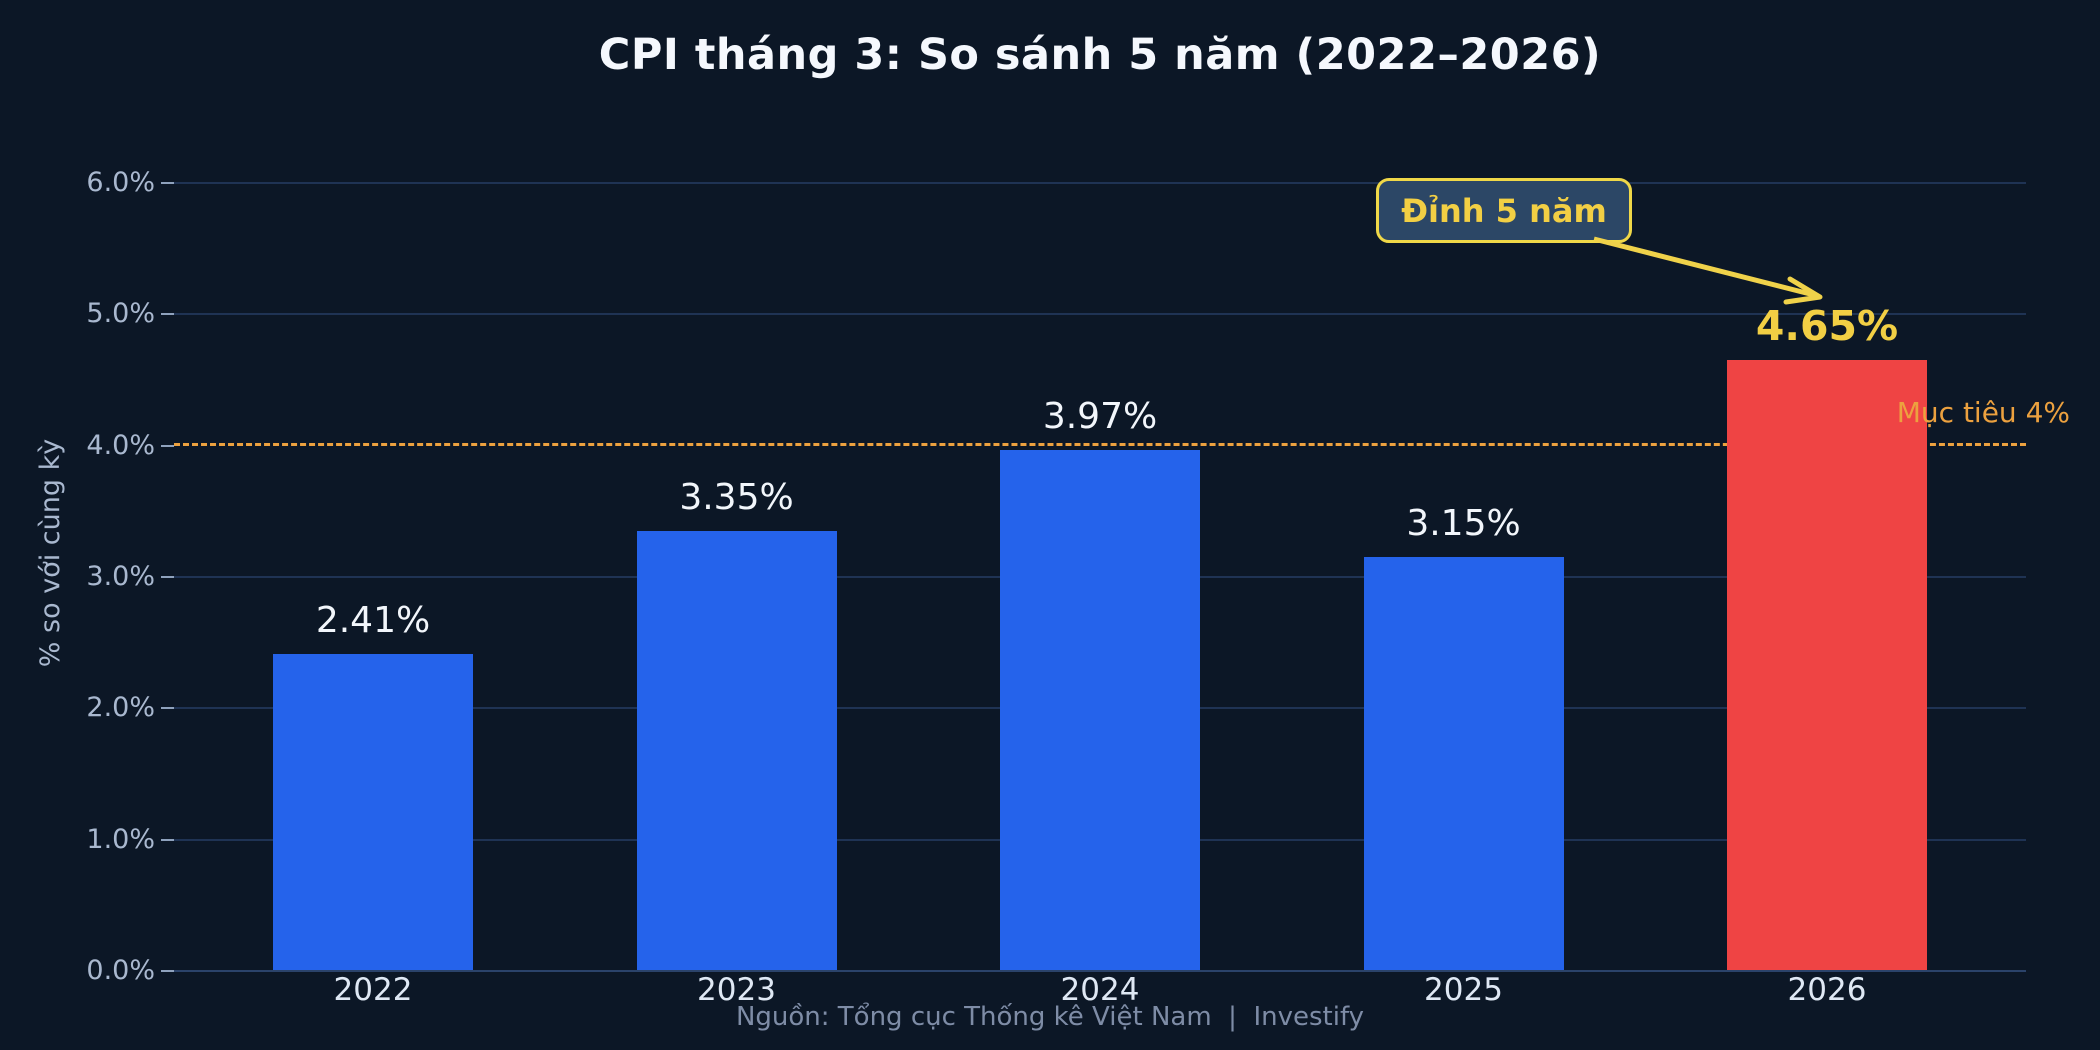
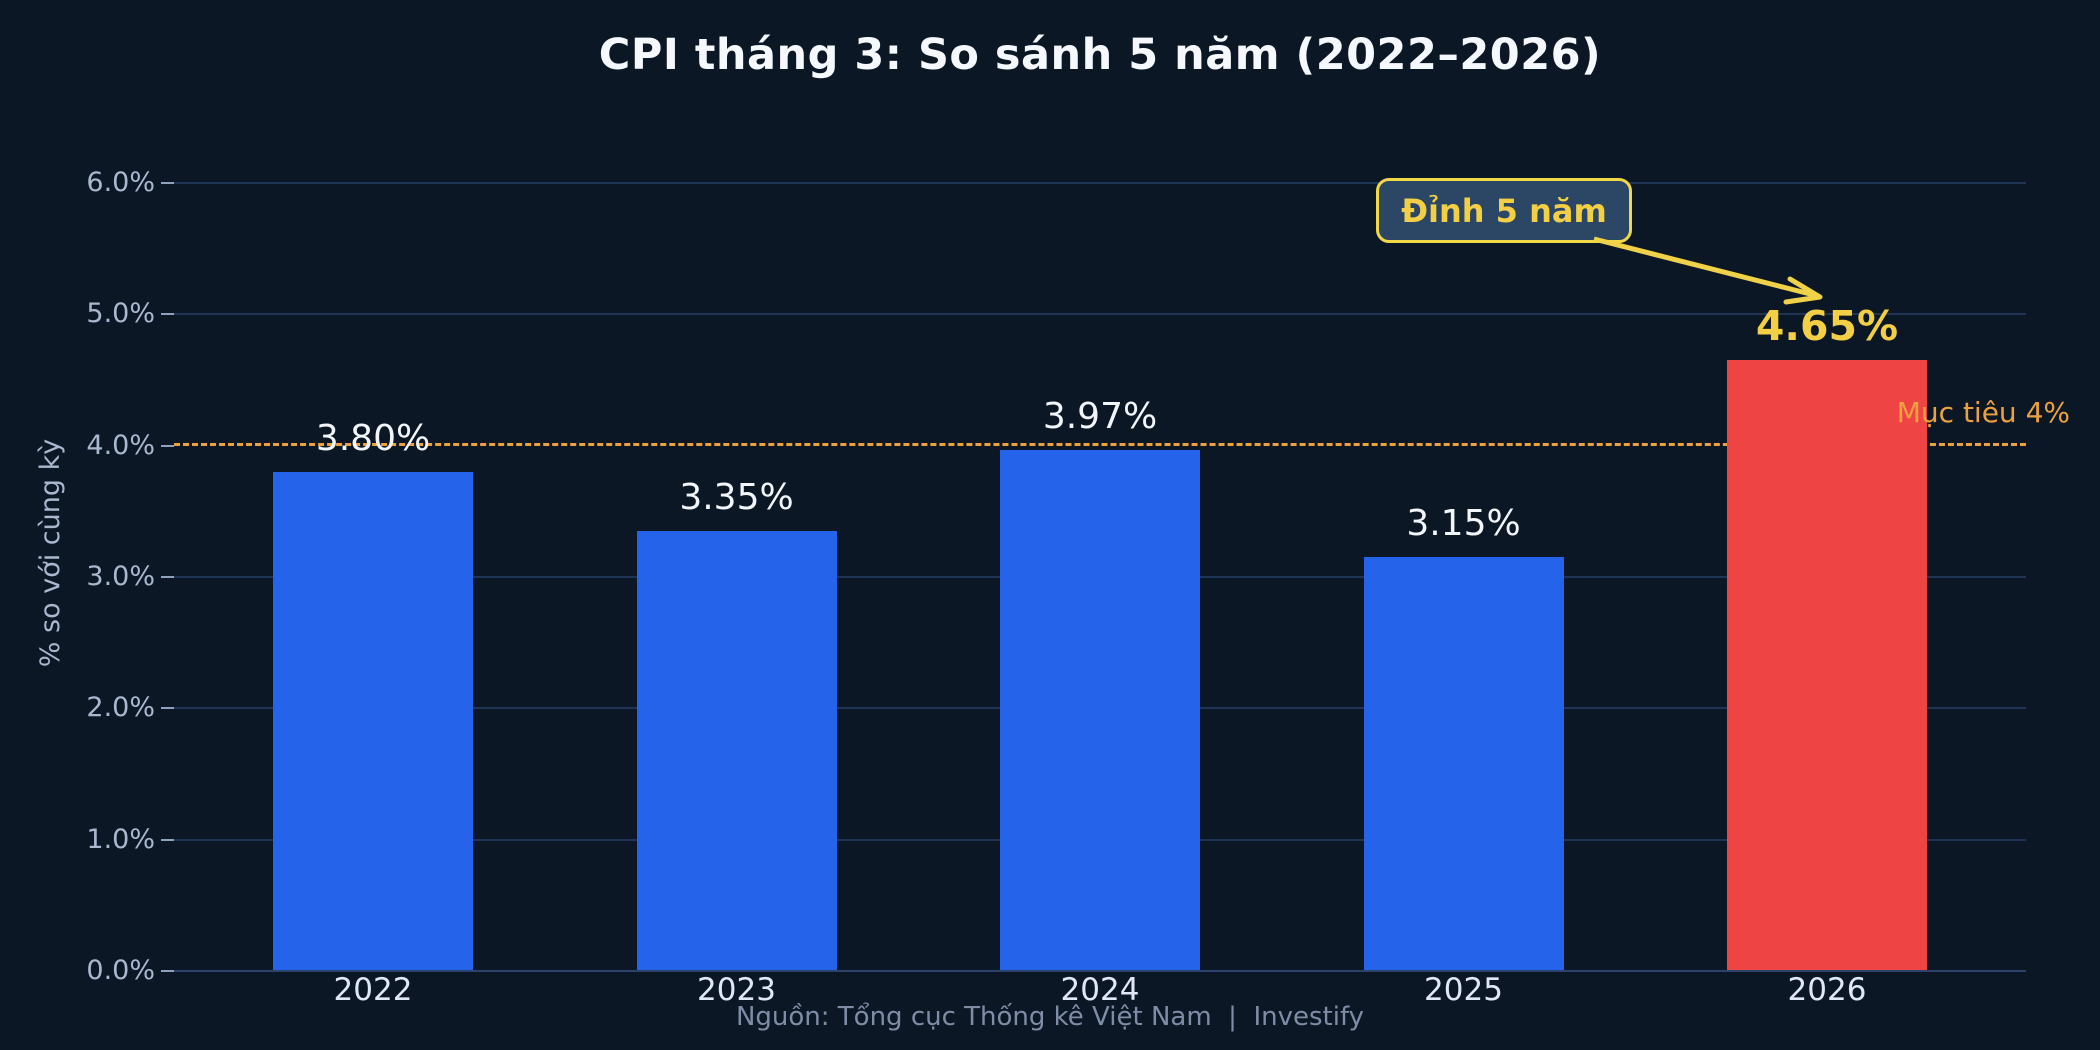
2022: 2.41% -> 3.80%
